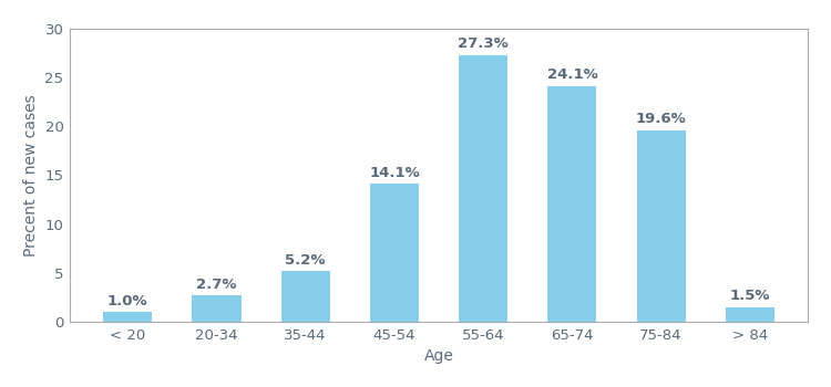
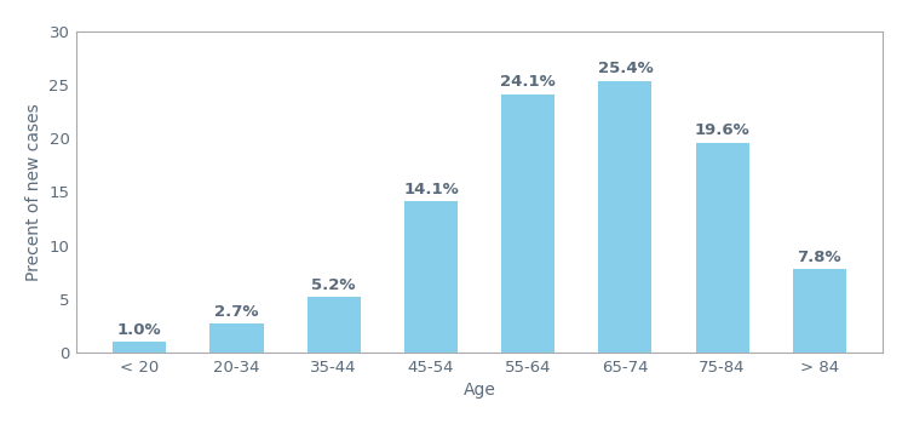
55-64: 27.3% -> 24.1%
65-74: 24.1% -> 25.4%
> 84: 1.5% -> 7.8%
